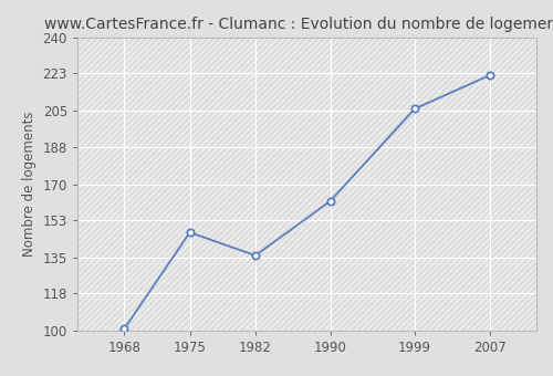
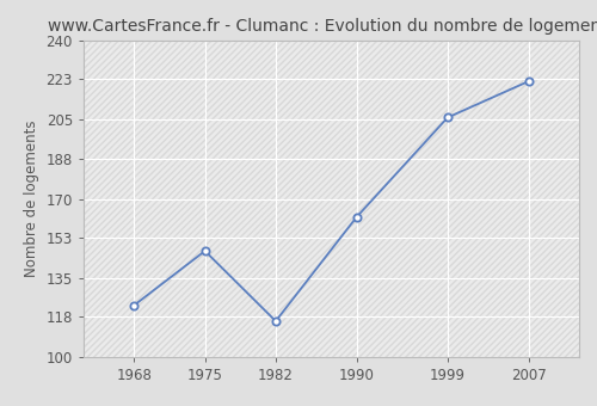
1968: 101 -> 123
1982: 136 -> 116
